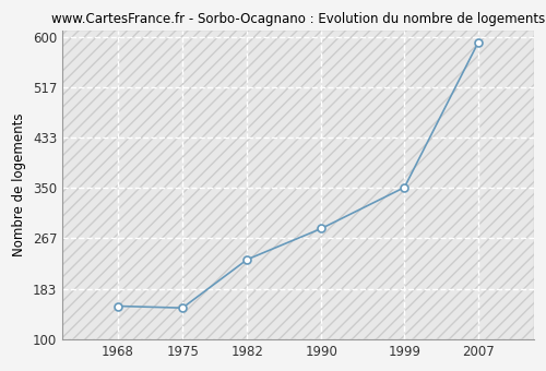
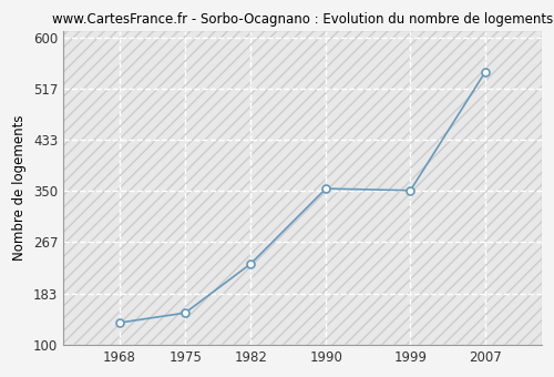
1968: 155 -> 136
1990: 283 -> 354
2007: 591 -> 544
